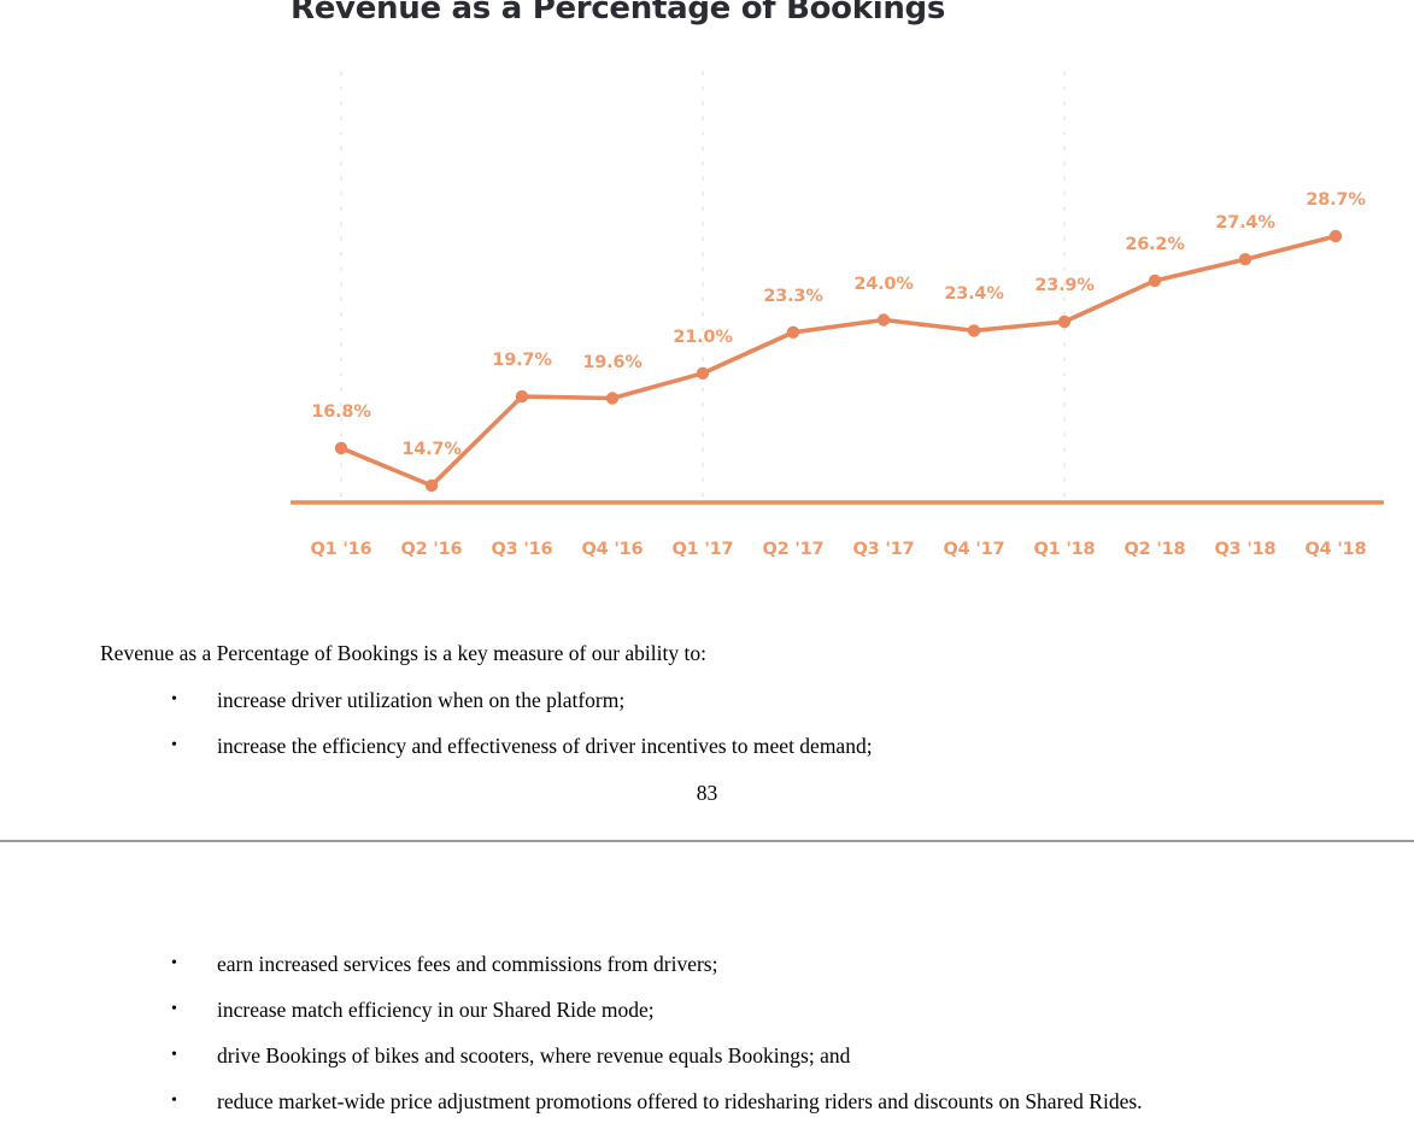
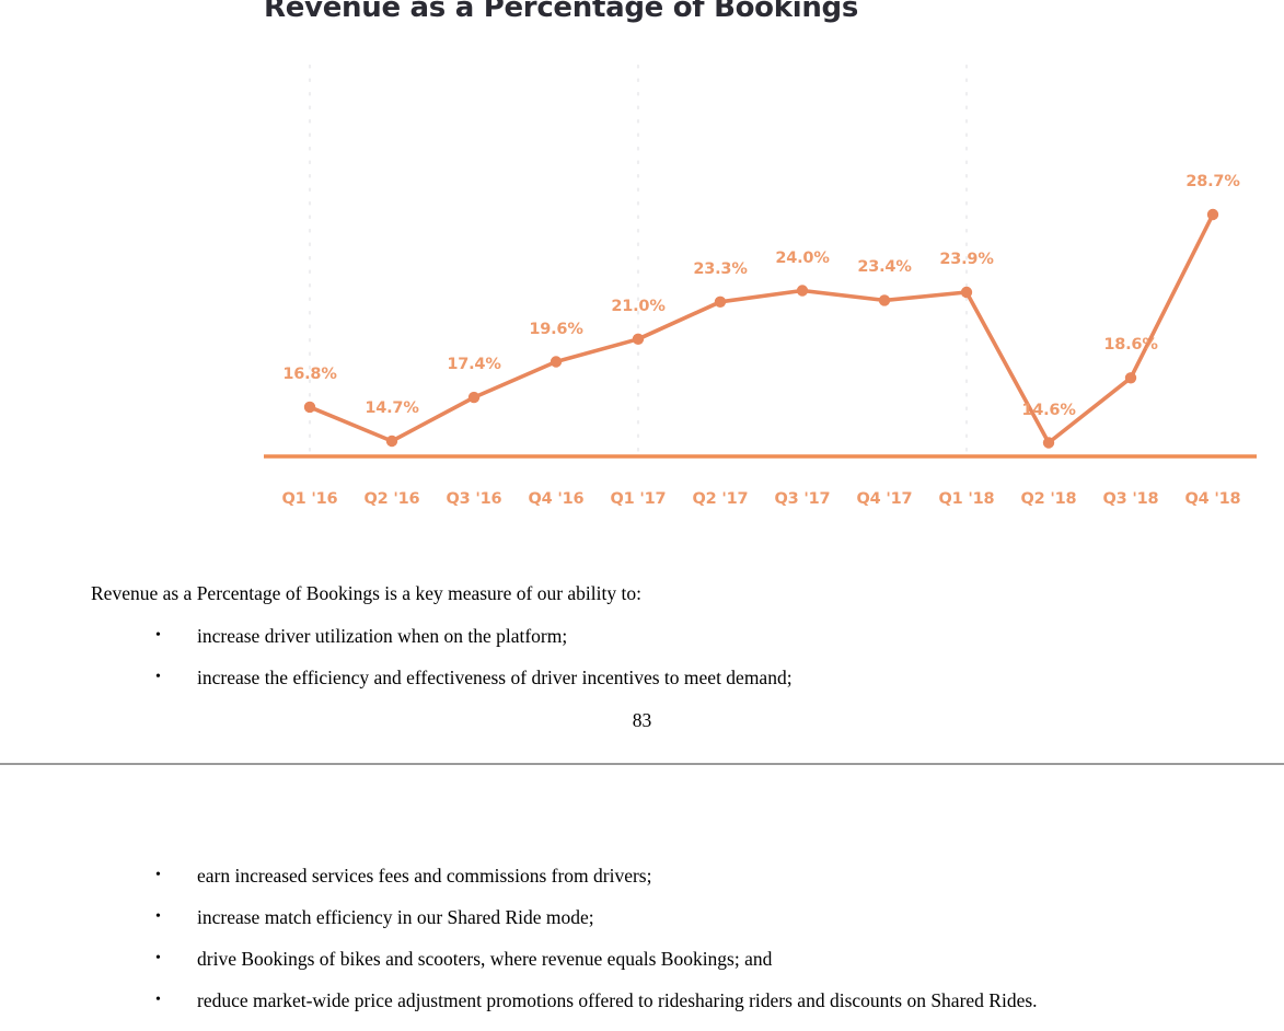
Q3 '16: 19.7% -> 17.4%
Q2 '18: 26.2% -> 14.6%
Q3 '18: 27.4% -> 18.6%
